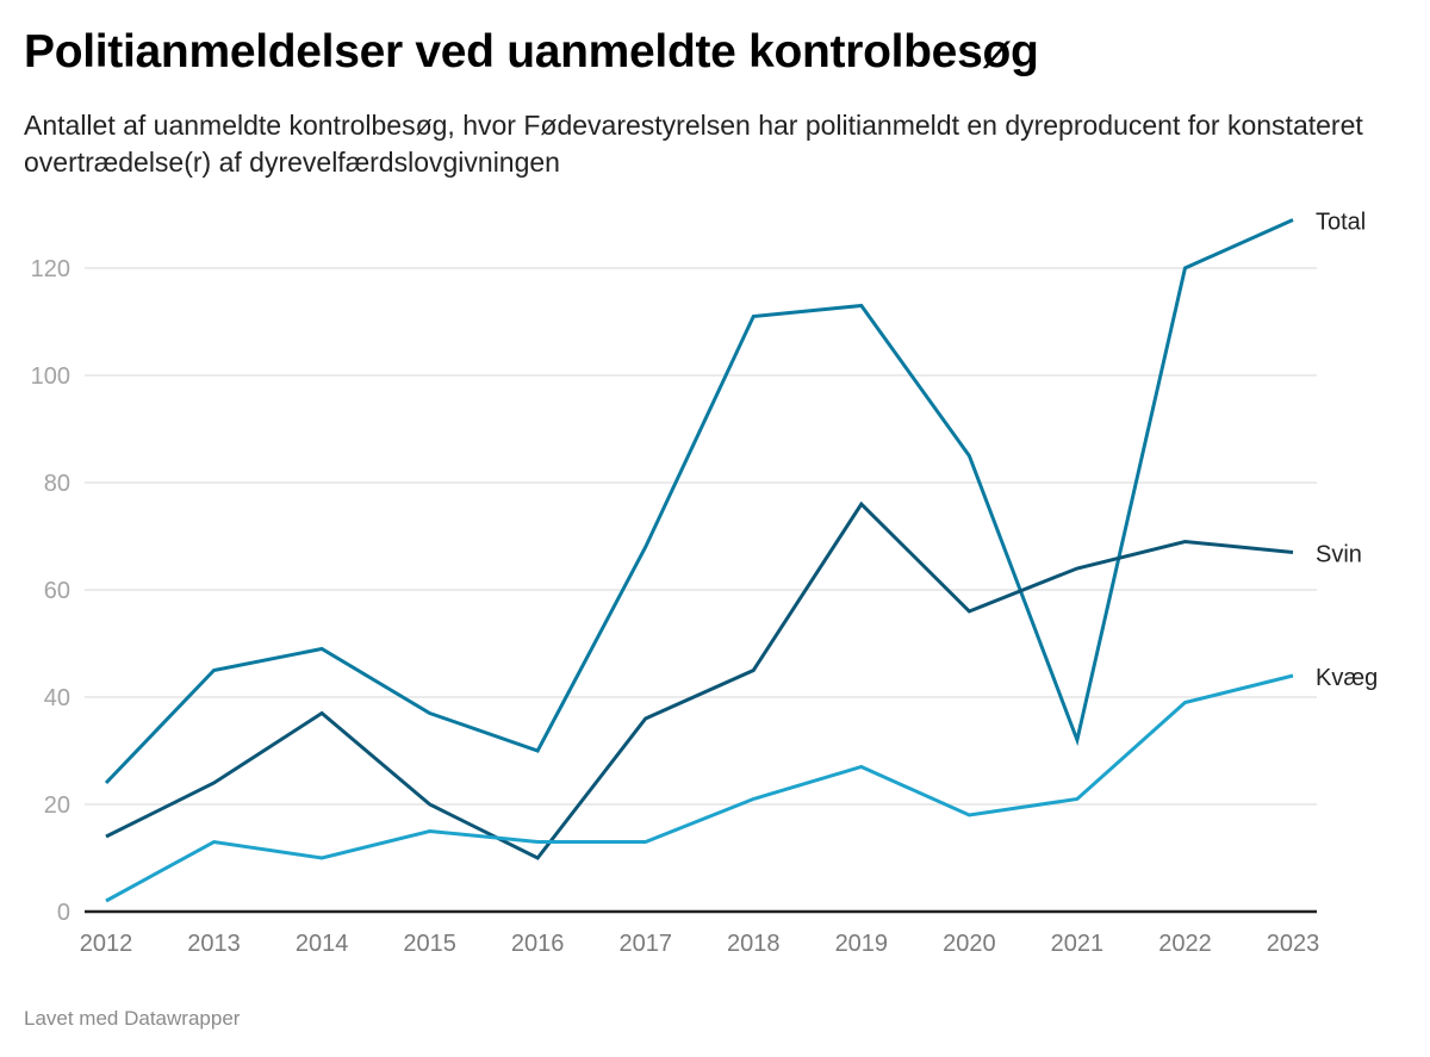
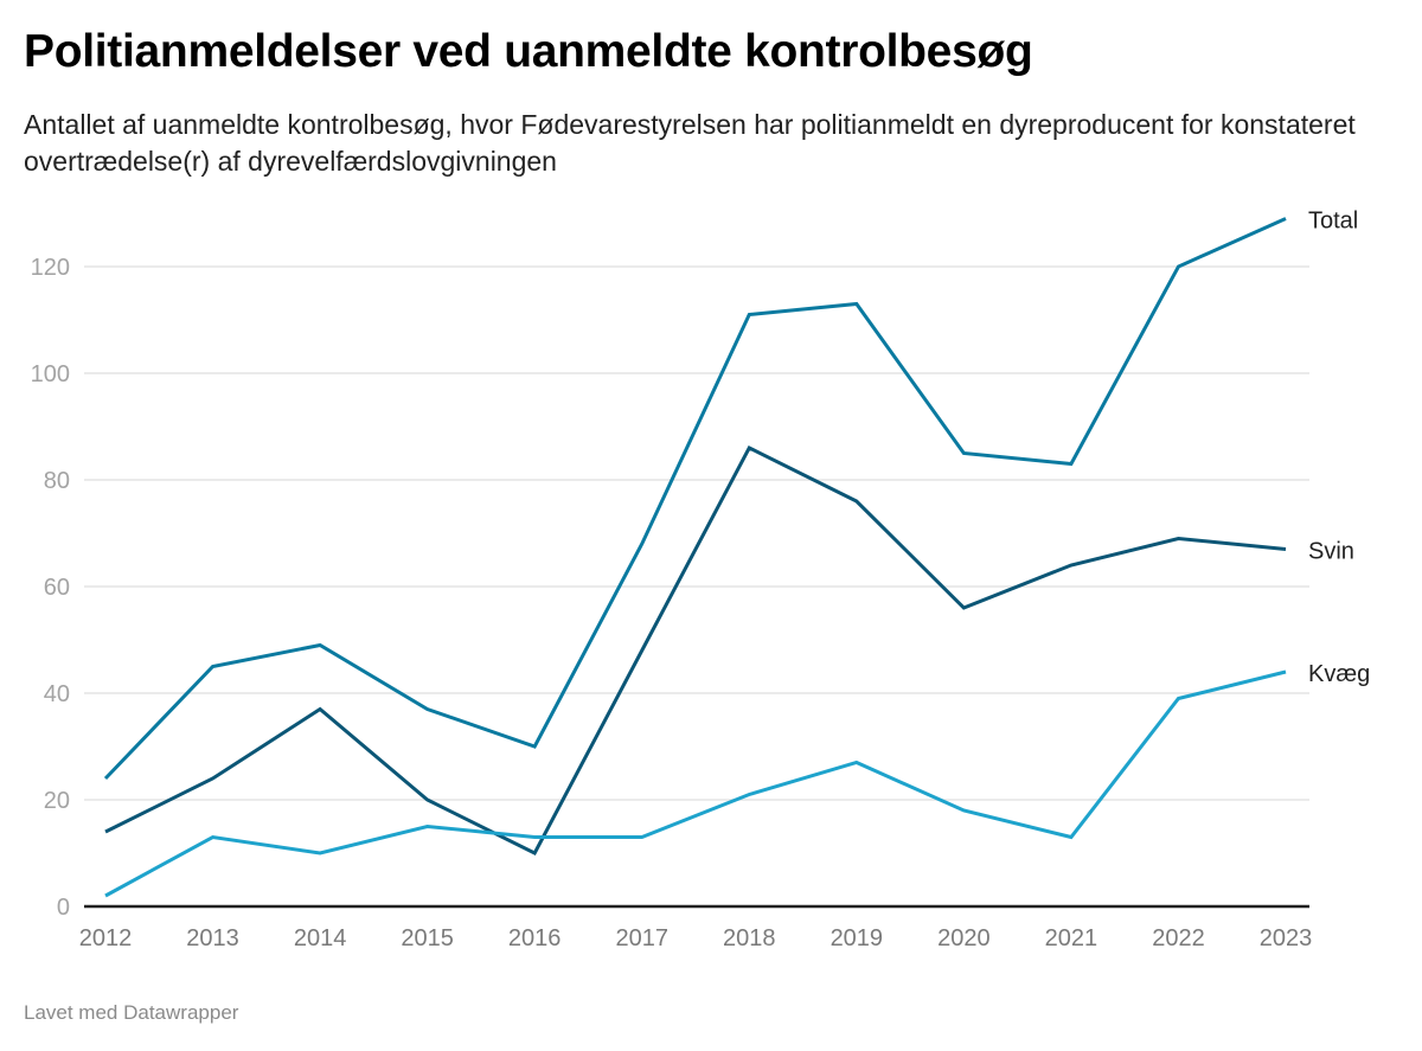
Svin/2017: 36 -> 48
Svin/2018: 45 -> 86
Total/2021: 32 -> 83
Kvæg/2021: 21 -> 13
